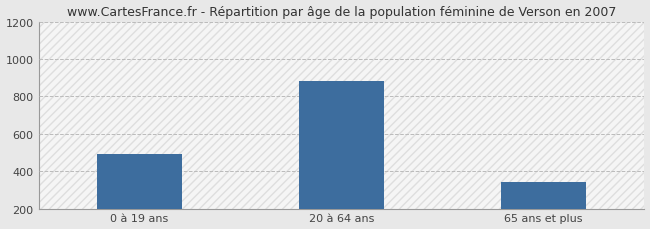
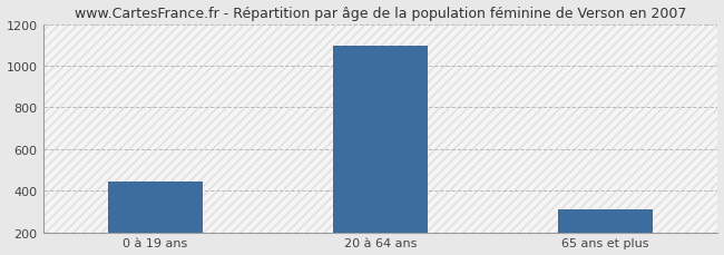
0 à 19 ans: 490 -> 440
20 à 64 ans: 880 -> 1100
65 ans et plus: 340 -> 310
